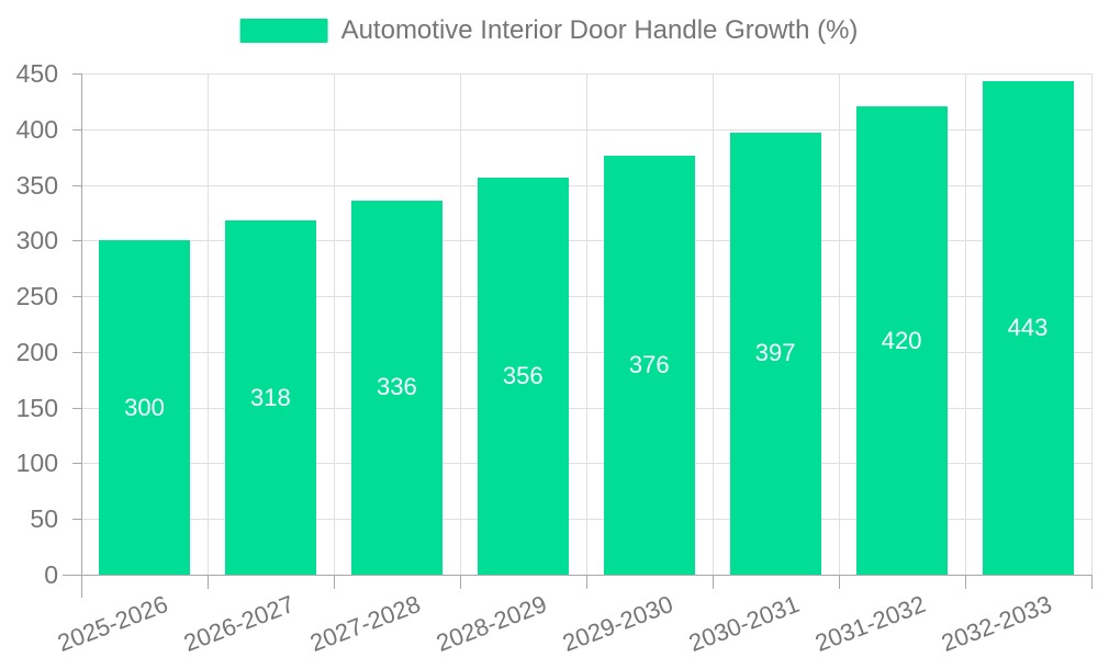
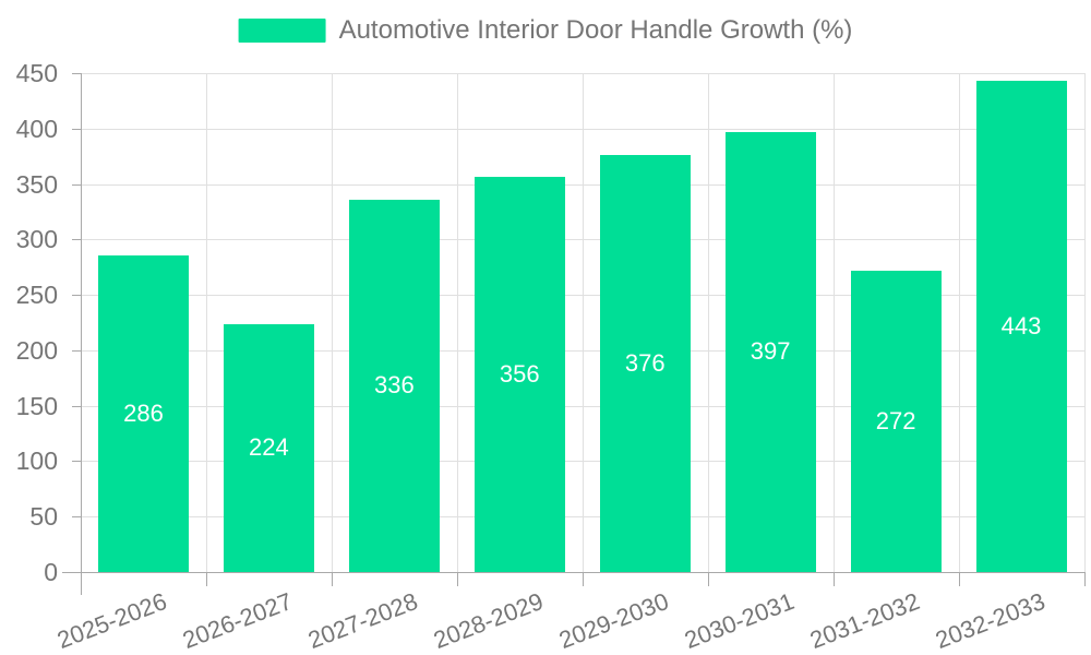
2025-2026: 300 -> 286
2026-2027: 318 -> 224
2031-2032: 420 -> 272
